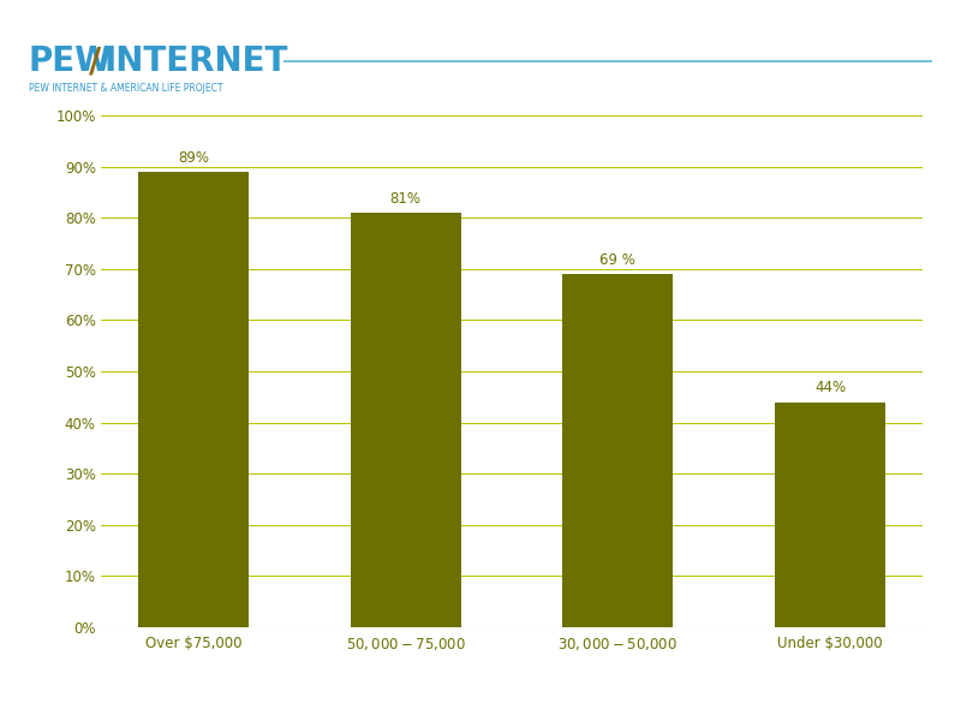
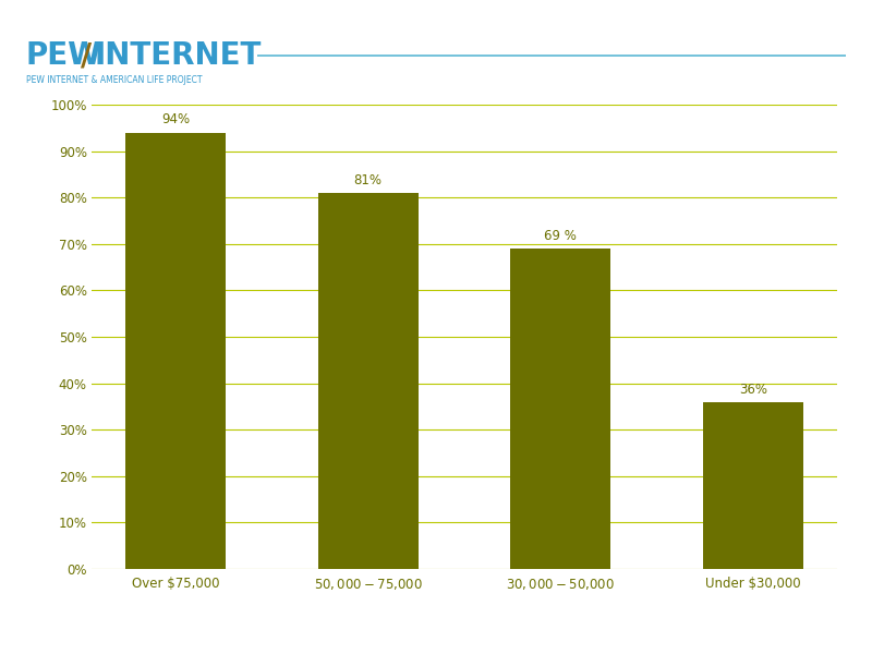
Over $75,000: 89% -> 94%
Under $30,000: 44% -> 36%
